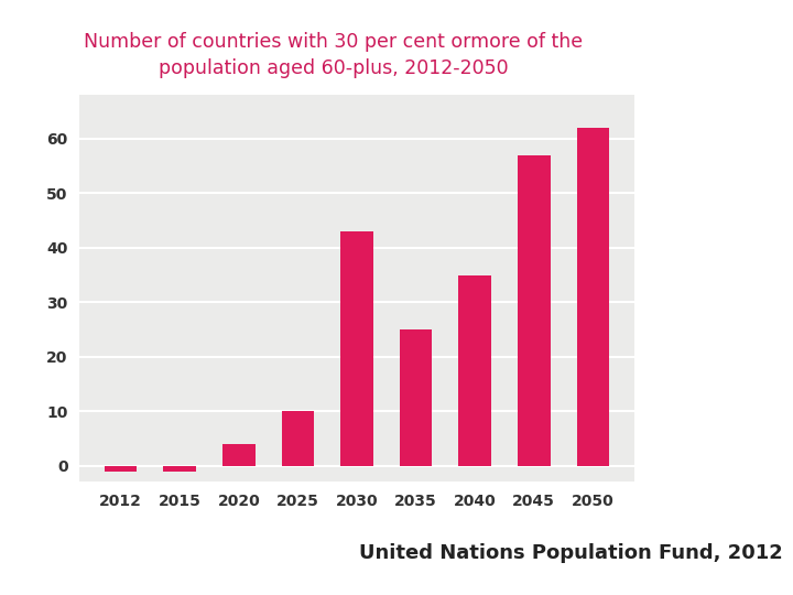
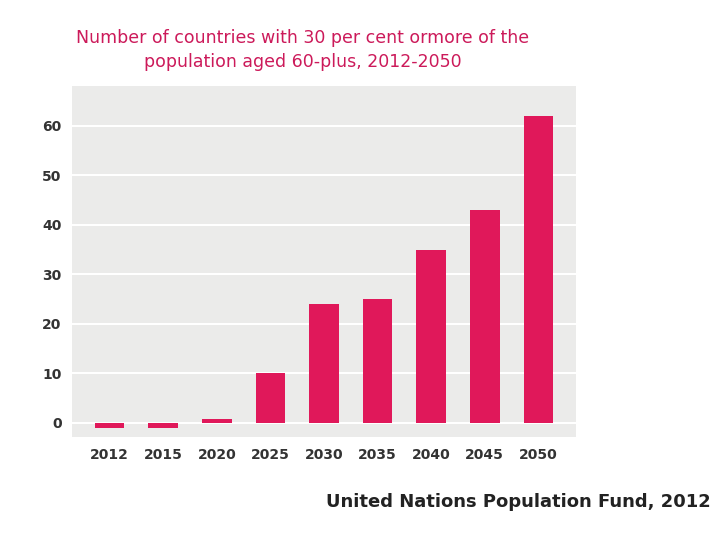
2020: 4.0 -> 0.8
2030: 43.0 -> 24.0
2045: 57.0 -> 43.0
